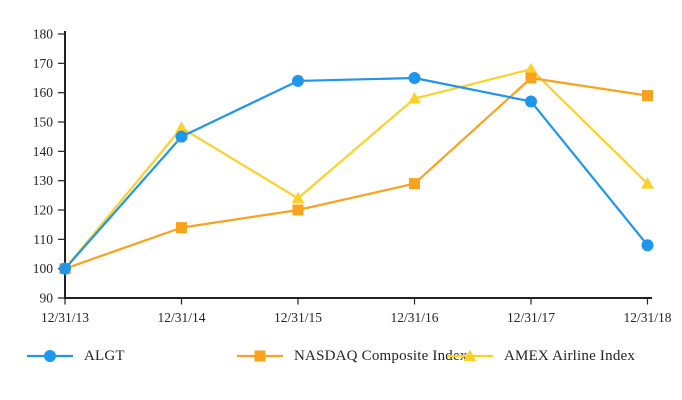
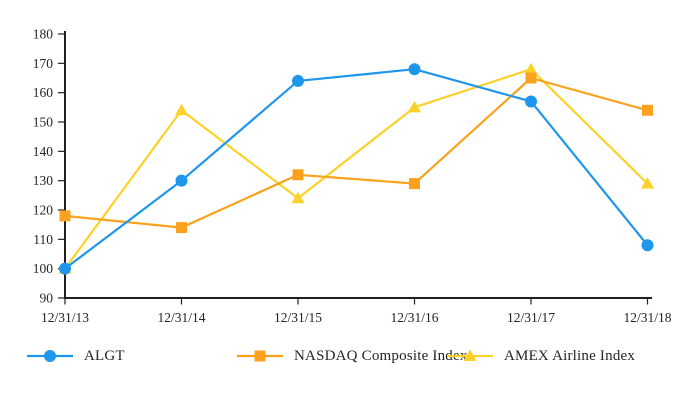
NASDAQ Composite Index/12/31/13: 100 -> 118
ALGT/12/31/14: 145 -> 130
AMEX Airline Index/12/31/14: 148 -> 154
NASDAQ Composite Index/12/31/15: 120 -> 132
ALGT/12/31/16: 165 -> 168
AMEX Airline Index/12/31/16: 158 -> 155
NASDAQ Composite Index/12/31/18: 159 -> 154
